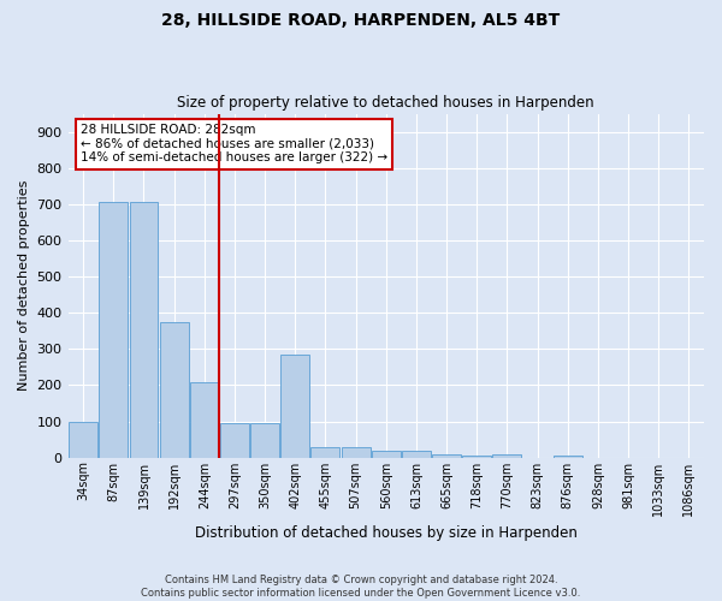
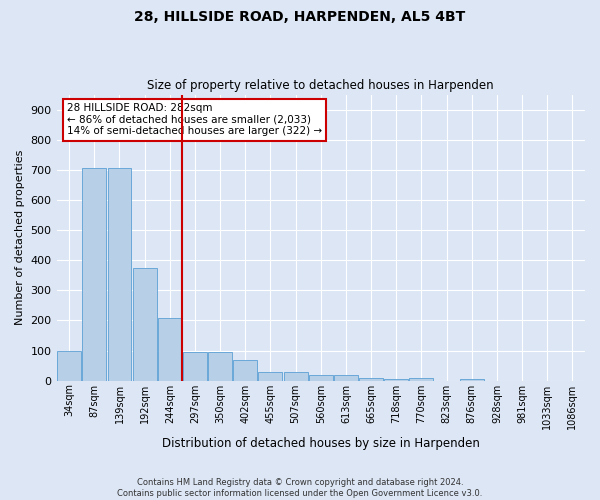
402sqm: 285 -> 70
